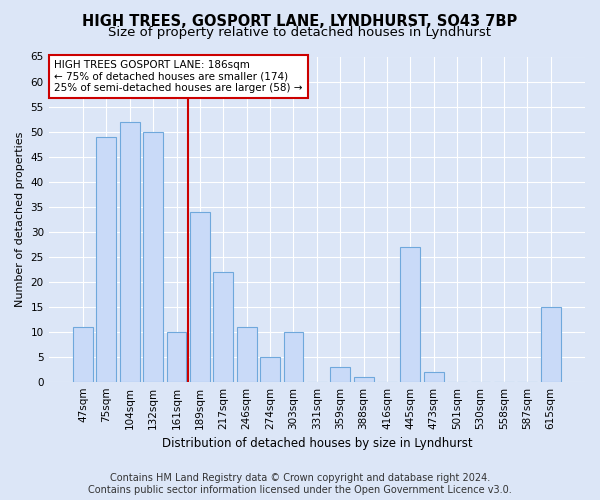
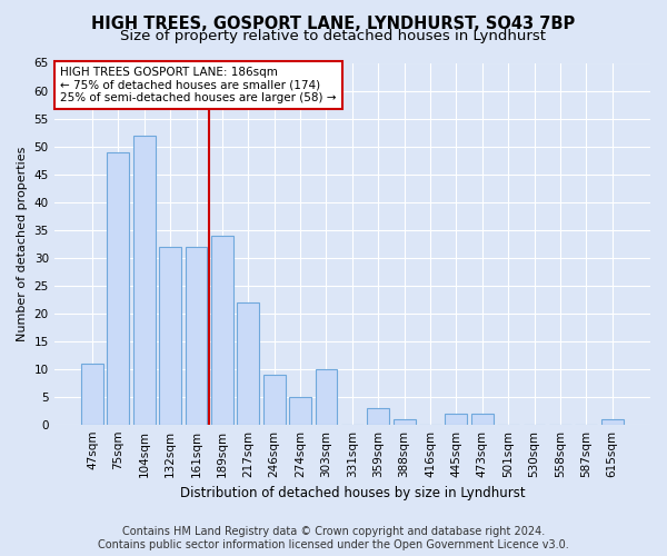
132sqm: 50 -> 32
161sqm: 10 -> 32
246sqm: 11 -> 9
445sqm: 27 -> 2
615sqm: 15 -> 1
